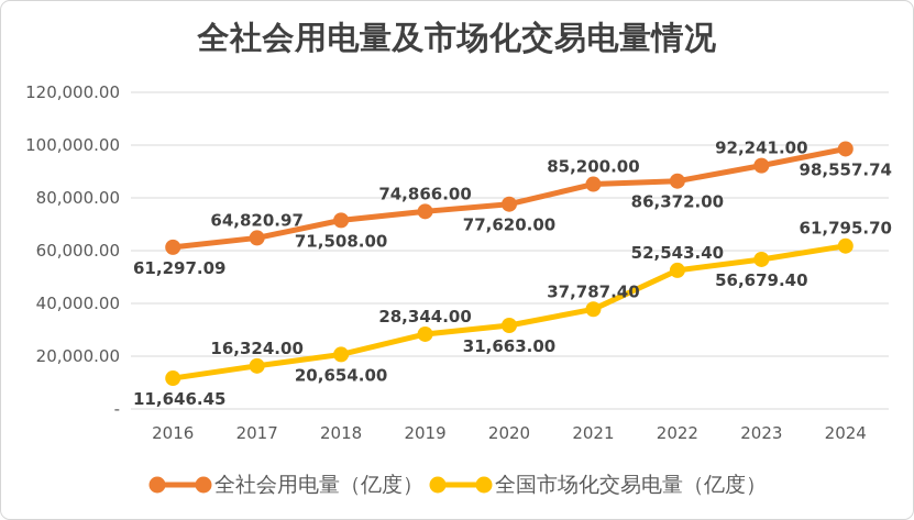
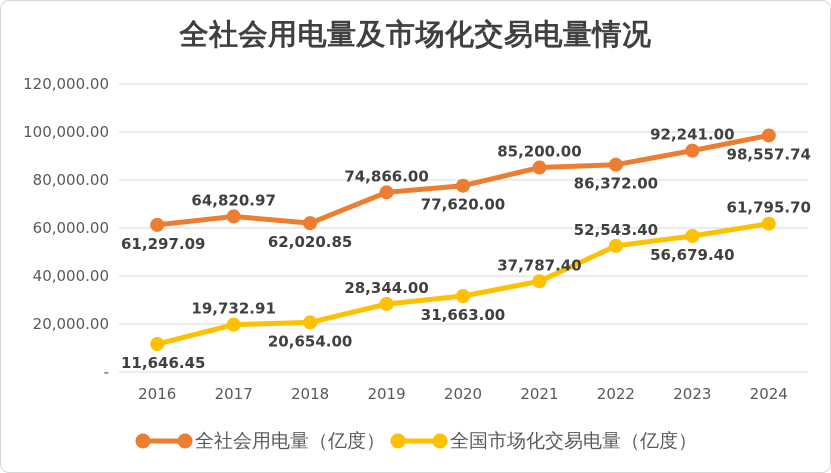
全国市场化交易电量（亿度）/2017: 16,324.00 -> 19,732.91
全社会用电量（亿度）/2018: 71,508.00 -> 62,020.85
